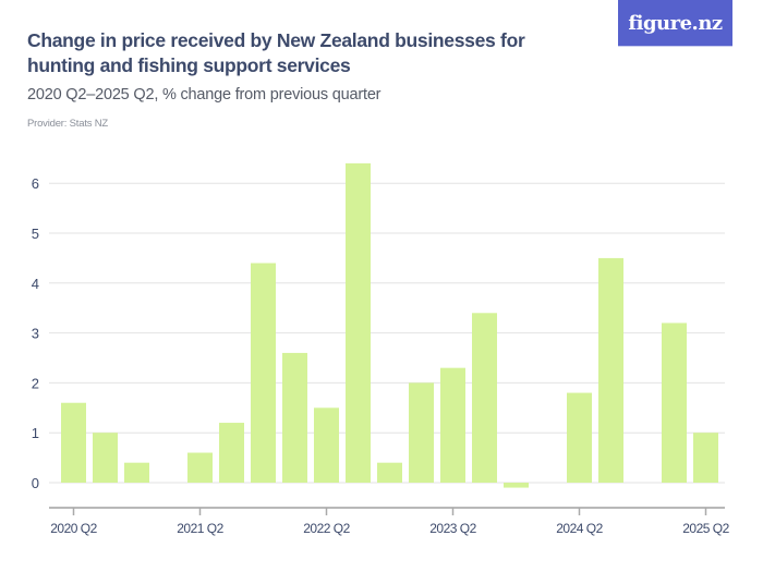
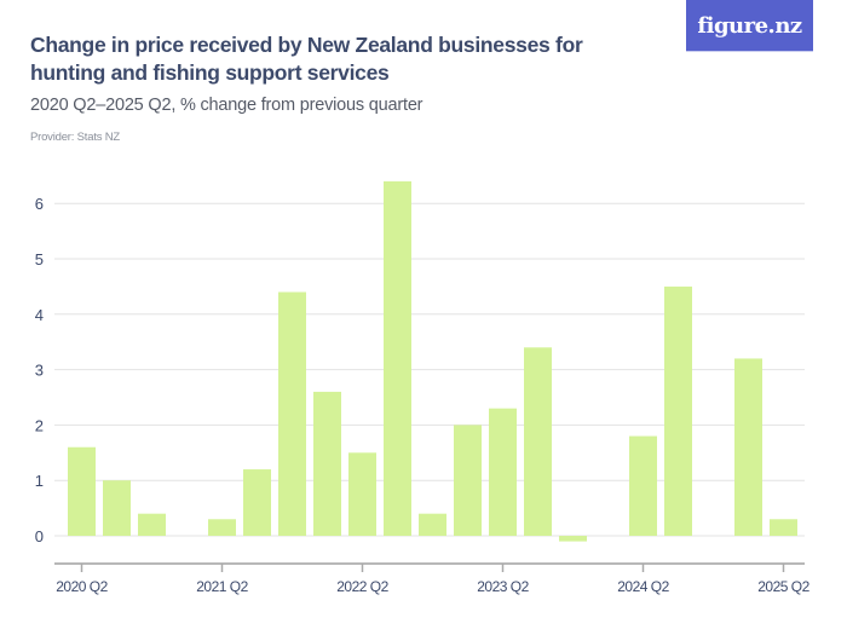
2021 Q2: 0.6 -> 0.3
2025 Q2: 1.0 -> 0.3
